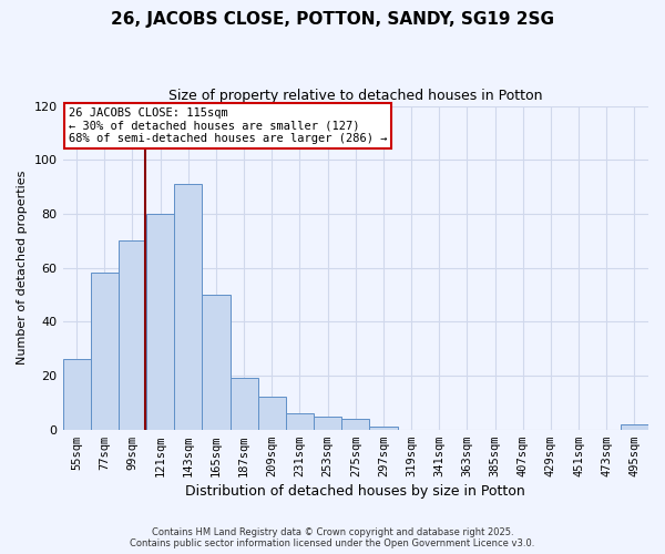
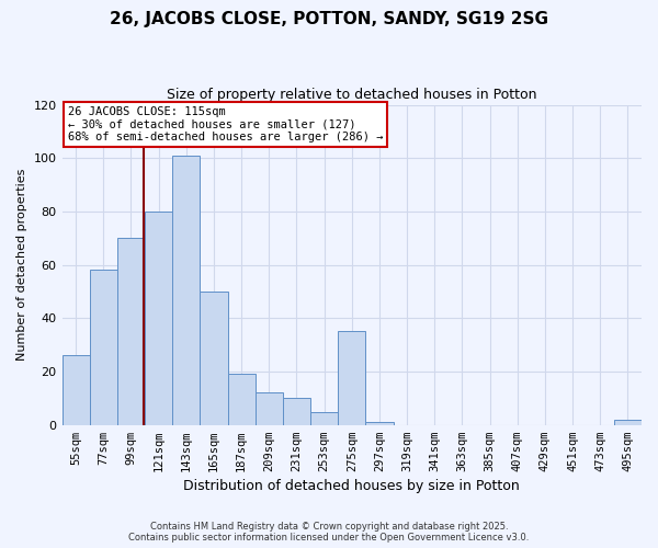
143sqm: 91 -> 101
231sqm: 6 -> 10
275sqm: 4 -> 35
